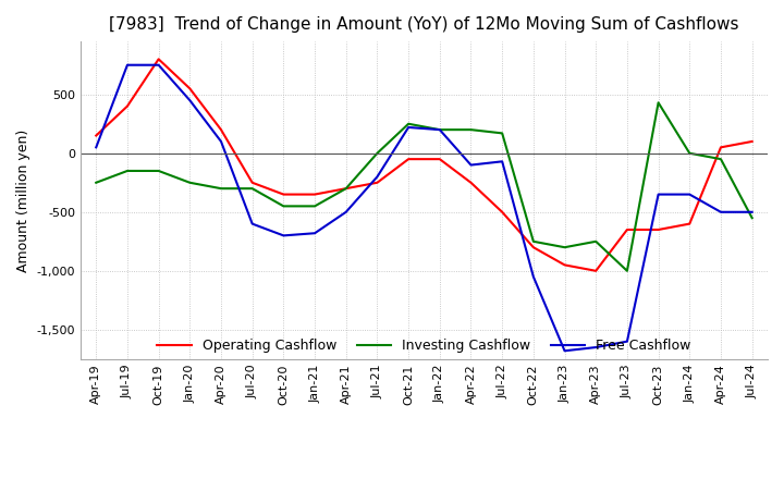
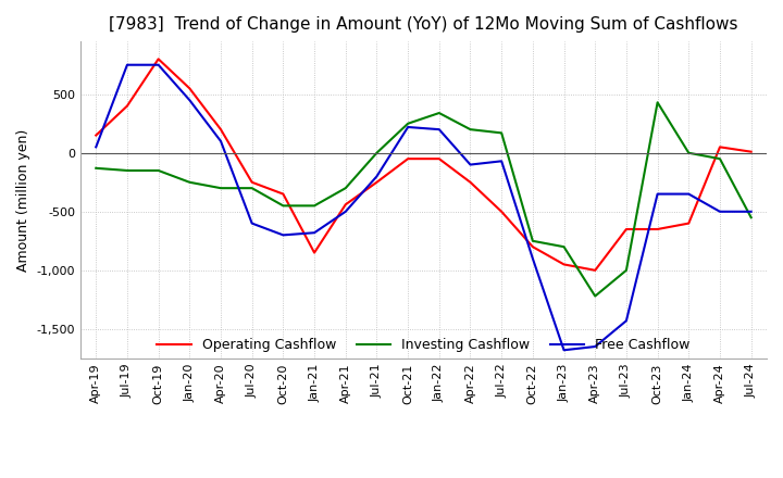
Investing Cashflow/Apr-19: -250 -> -130
Operating Cashflow/Jan-21: -350 -> -850
Operating Cashflow/Apr-21: -300 -> -440
Investing Cashflow/Jan-22: 200 -> 340
Free Cashflow/Oct-22: -1,050 -> -900
Investing Cashflow/Apr-23: -750 -> -1,220
Free Cashflow/Jul-23: -1,600 -> -1,430
Operating Cashflow/Jul-24: 100 -> 10
